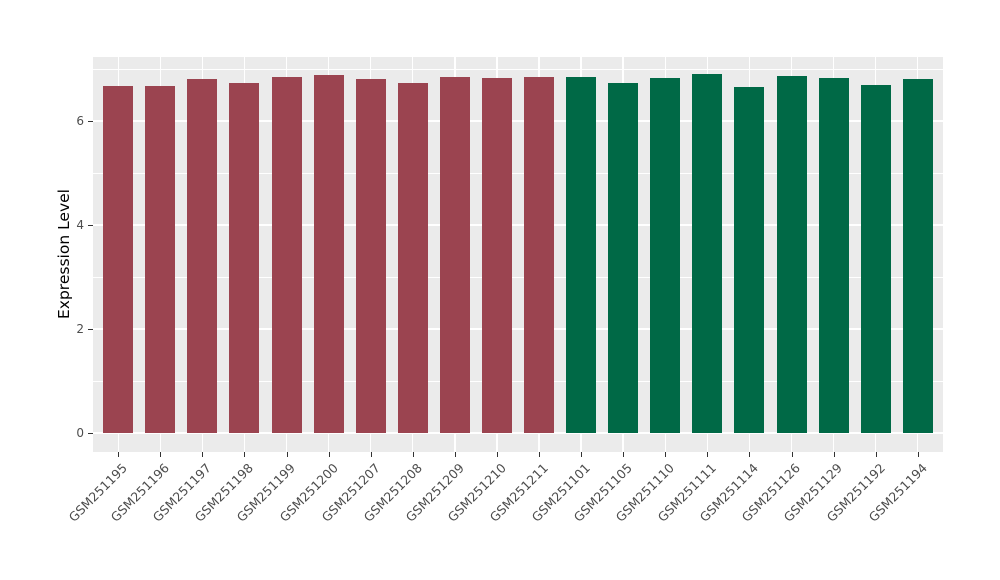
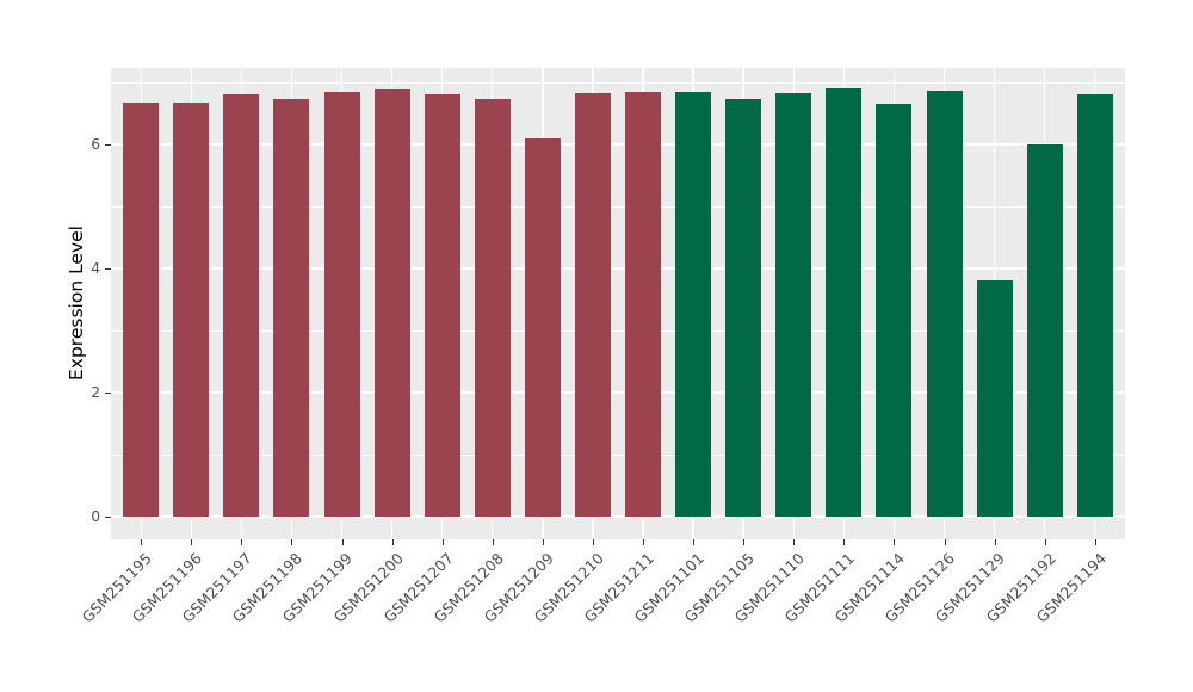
GSM251209: 6.8 -> 6.1
GSM251129: 6.8 -> 3.8
GSM251192: 6.7 -> 6.0
